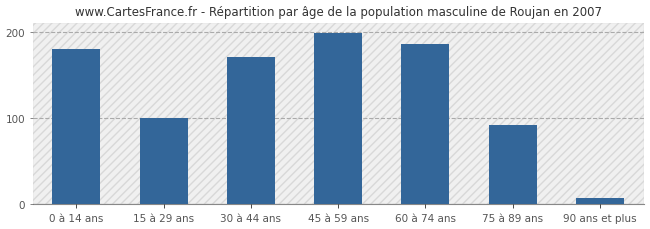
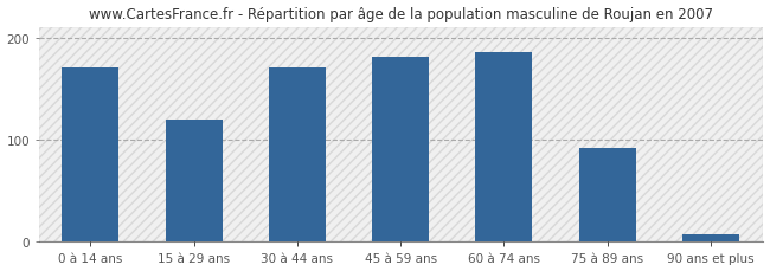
0 à 14 ans: 180 -> 170
15 à 29 ans: 100 -> 120
45 à 59 ans: 198 -> 181
